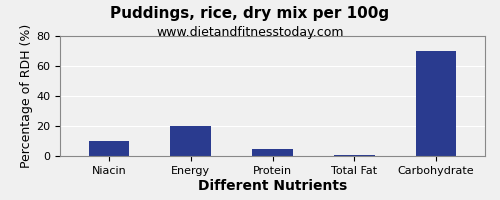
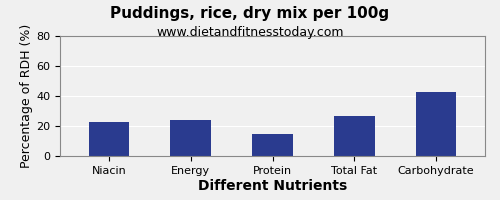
Niacin: 10 -> 23
Energy: 20 -> 24
Protein: 5 -> 15
Total Fat: 1 -> 27
Carbohydrate: 70 -> 43
